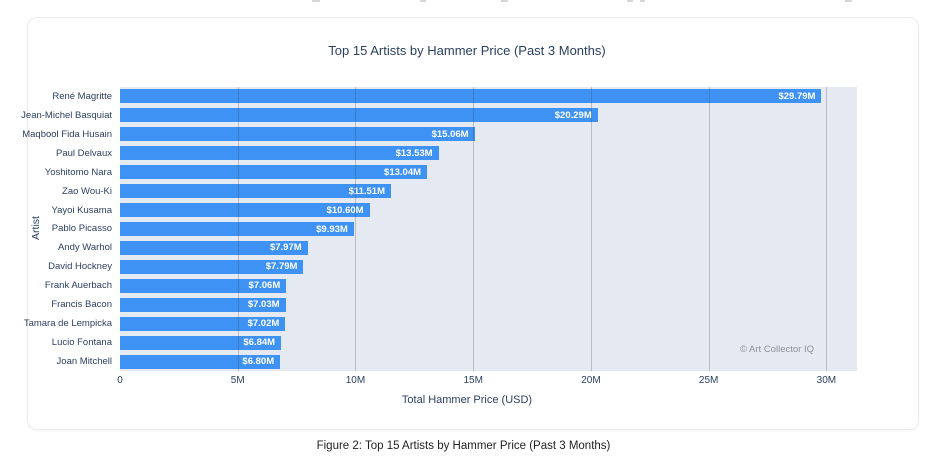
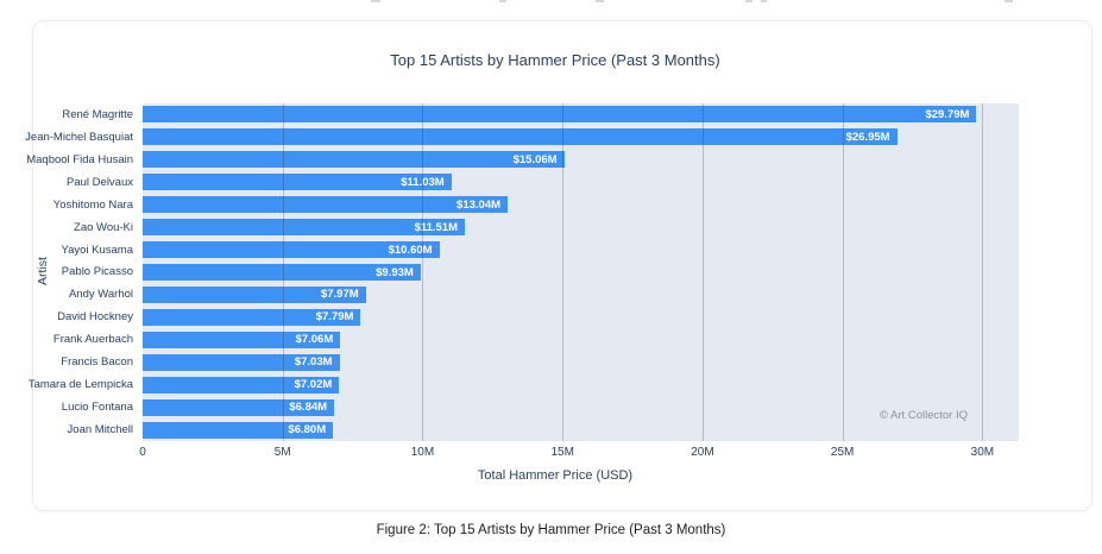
Jean-Michel Basquiat: $20.29M -> $26.95M
Paul Delvaux: $13.53M -> $11.03M
